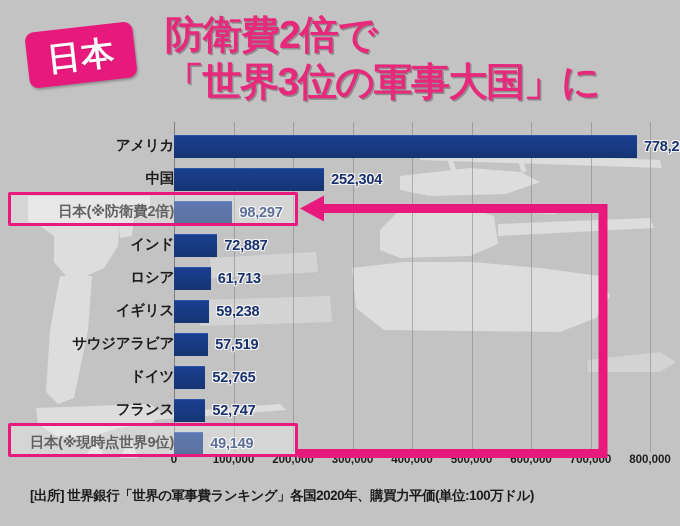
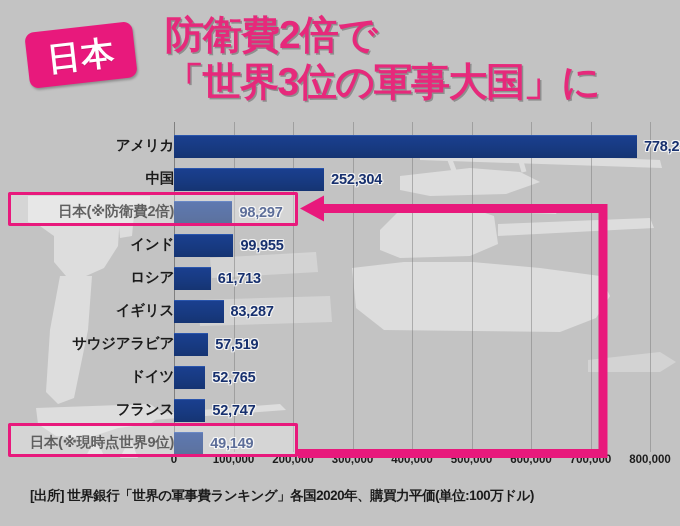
インド: 72,887 -> 99,955
イギリス: 59,238 -> 83,287
